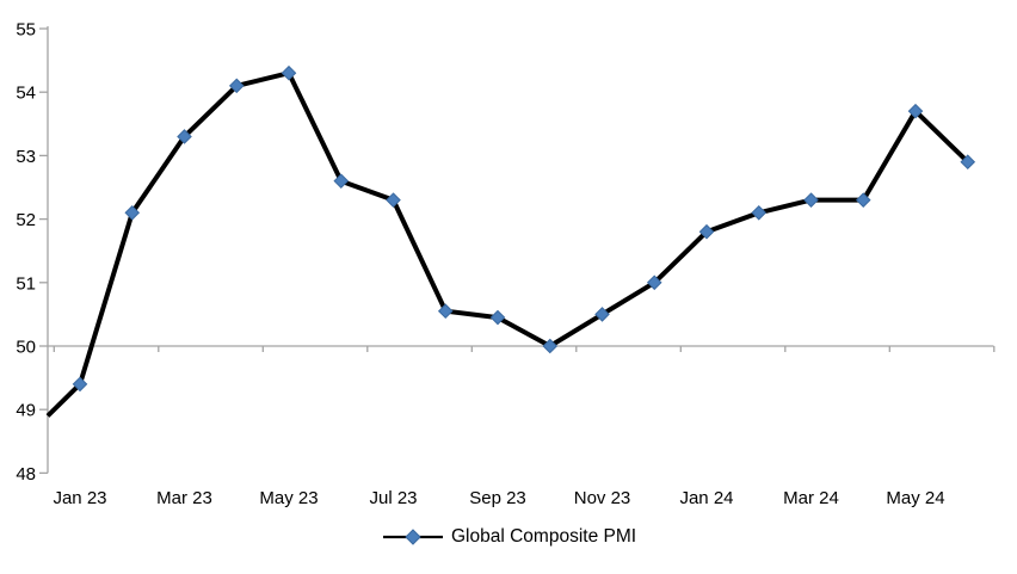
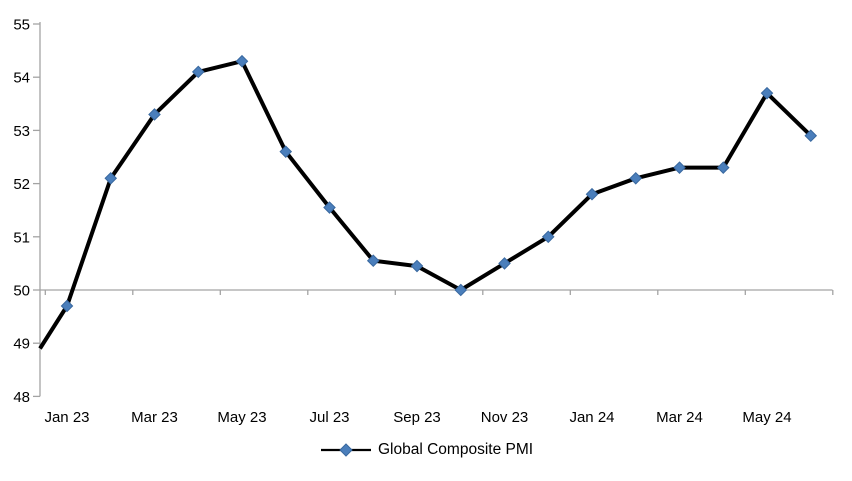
Jan 23: 49.4 -> 49.7
Jul 23: 52.3 -> 51.5
